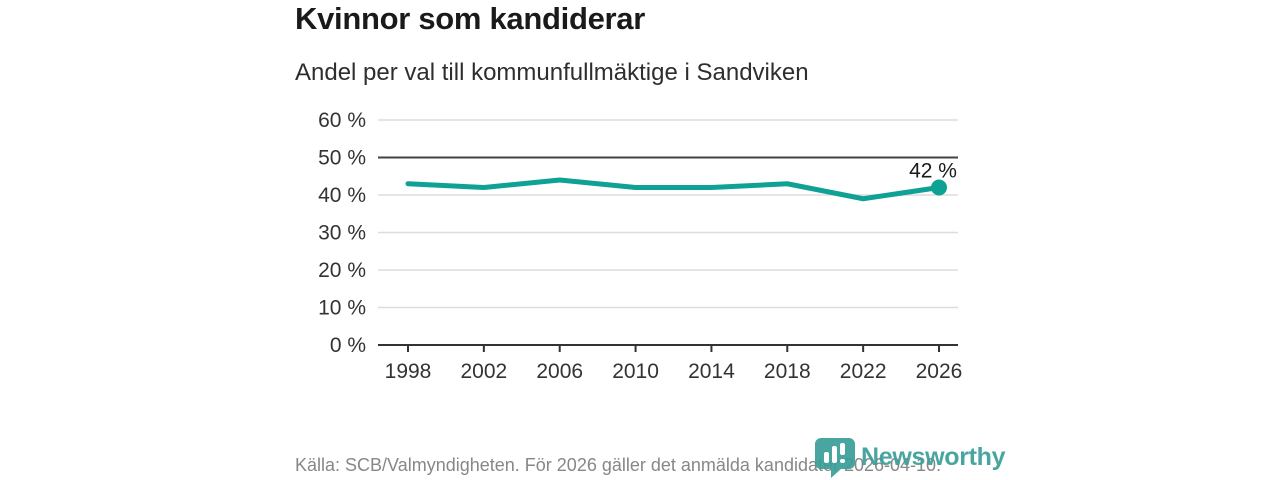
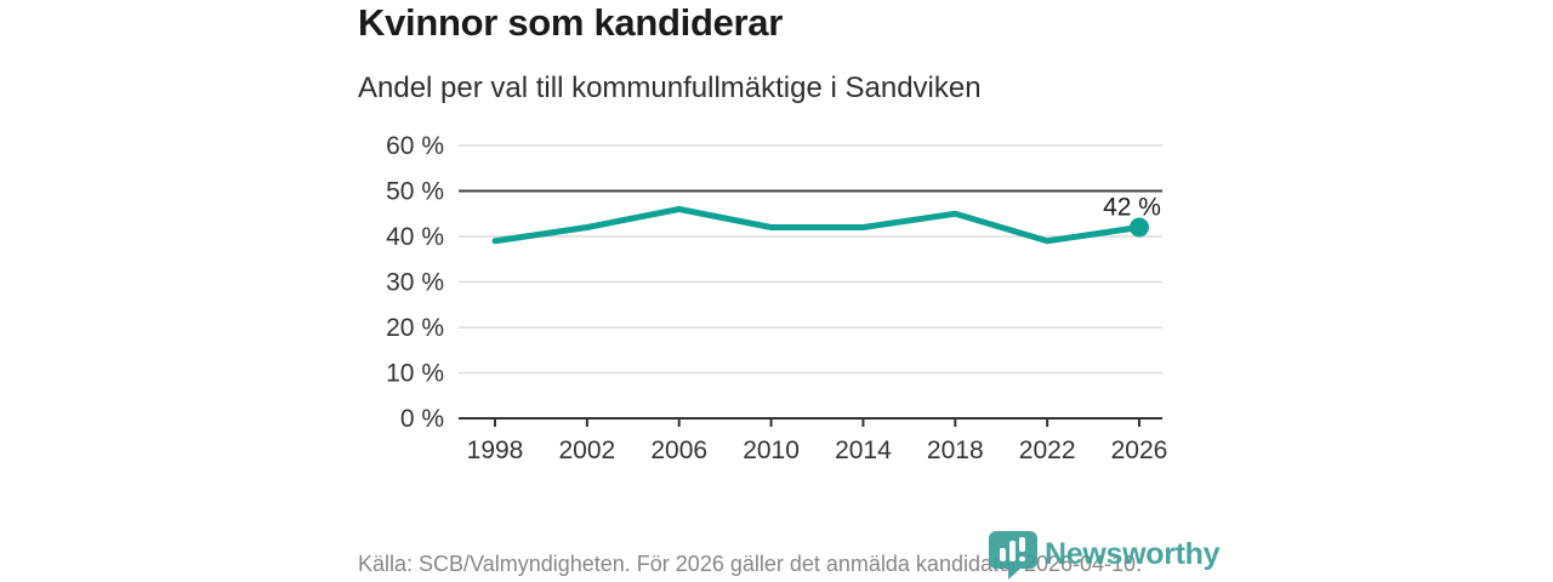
1998: 43% -> 39%
2006: 44% -> 46%
2018: 43% -> 45%
